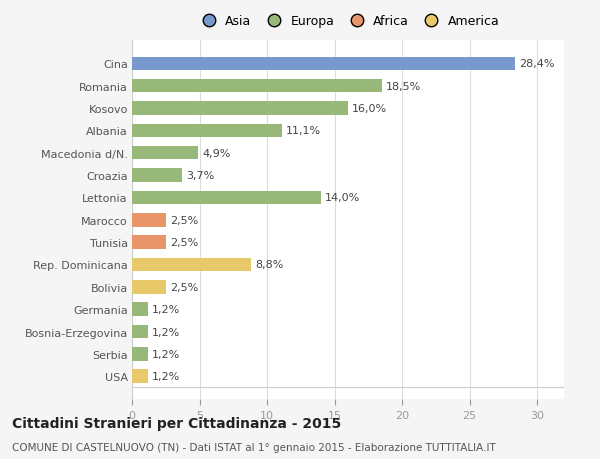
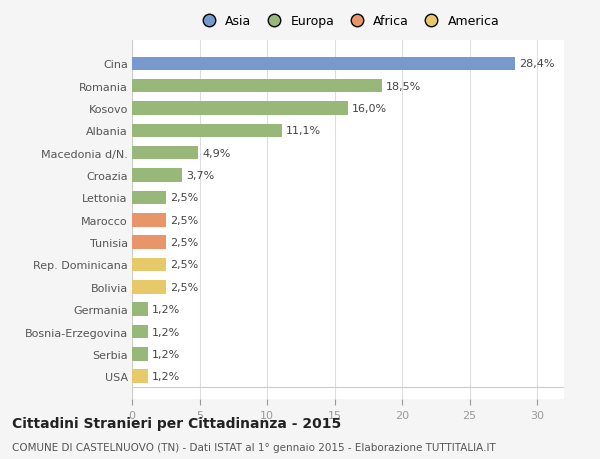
Lettonia: 14,0% -> 2,5%
Rep. Dominicana: 8,8% -> 2,5%
